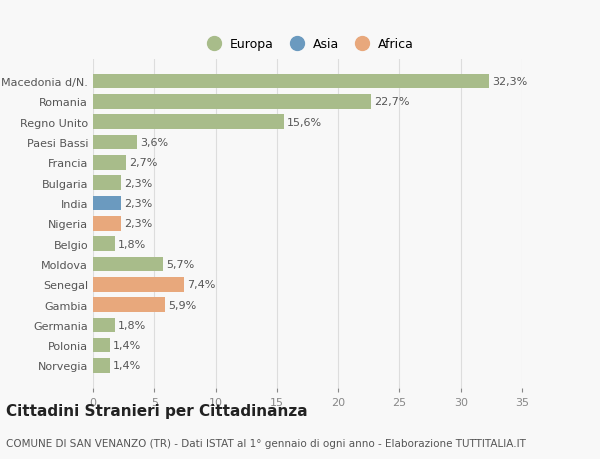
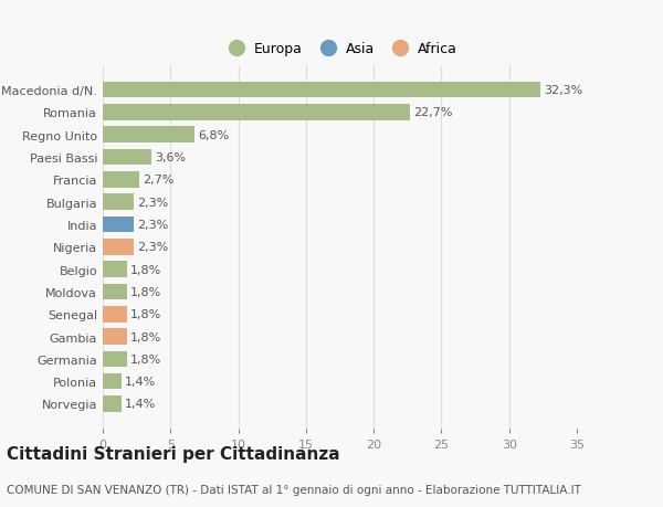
Regno Unito: 15,6% -> 6,8%
Moldova: 5,7% -> 1,8%
Senegal: 7,4% -> 1,8%
Gambia: 5,9% -> 1,8%
